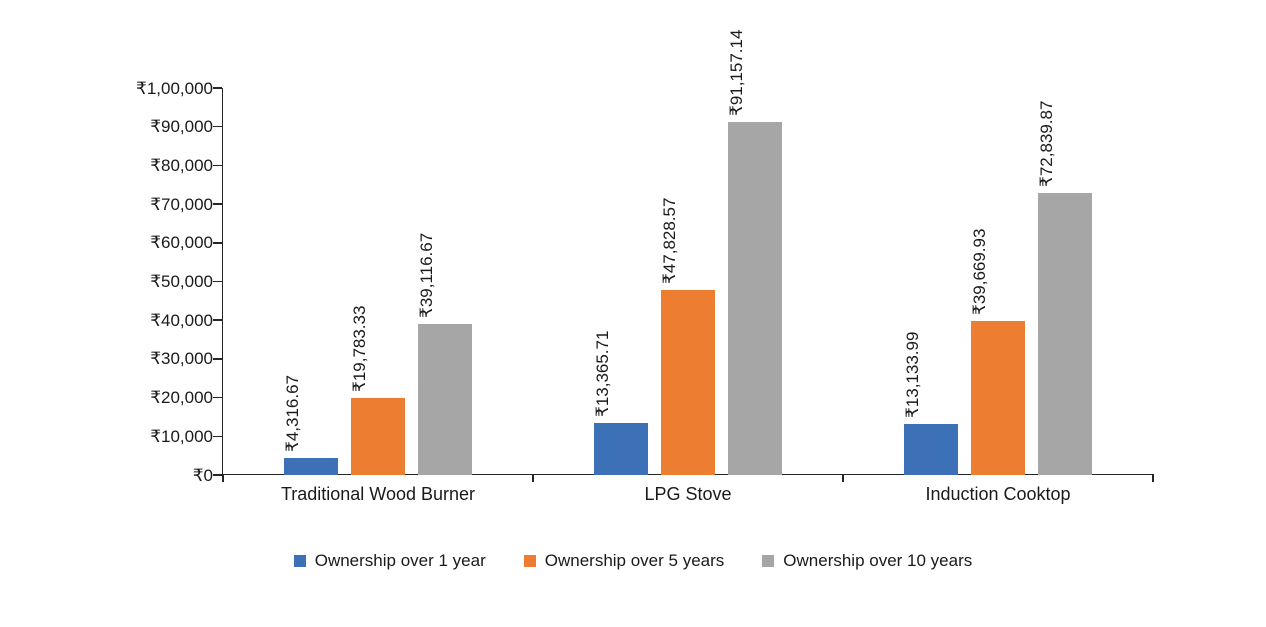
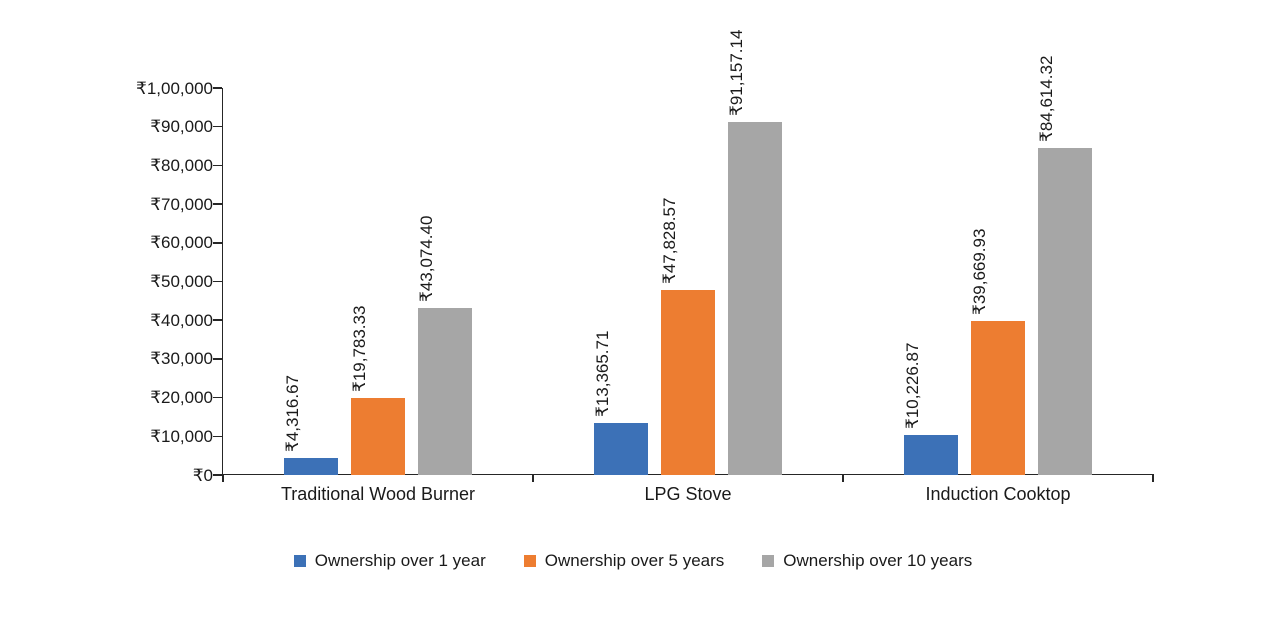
Ownership over 10 years/Traditional Wood Burner: 39,116.67 -> 43,074.40
Ownership over 1 year/Induction Cooktop: 13,133.99 -> 10,226.87
Ownership over 10 years/Induction Cooktop: 72,839.87 -> 84,614.32
